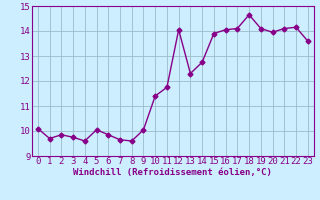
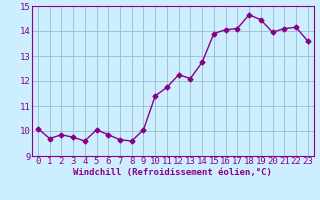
12: 14.05 -> 12.25
13: 12.30 -> 12.10
19: 14.10 -> 14.45
